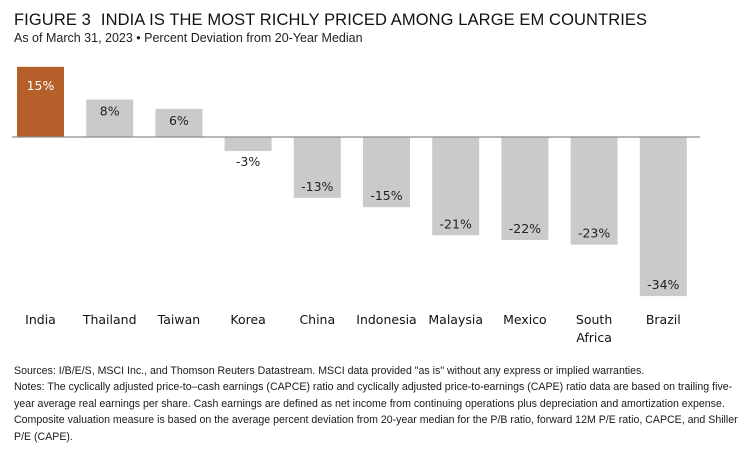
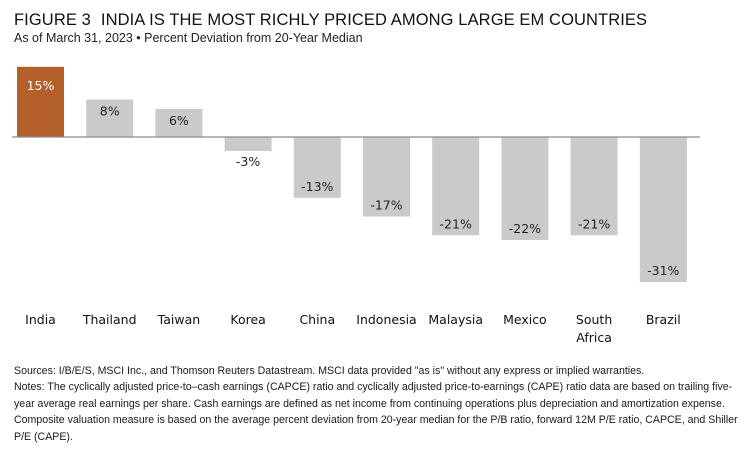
Indonesia: -15% -> -17%
South Africa: -23% -> -21%
Brazil: -34% -> -31%
